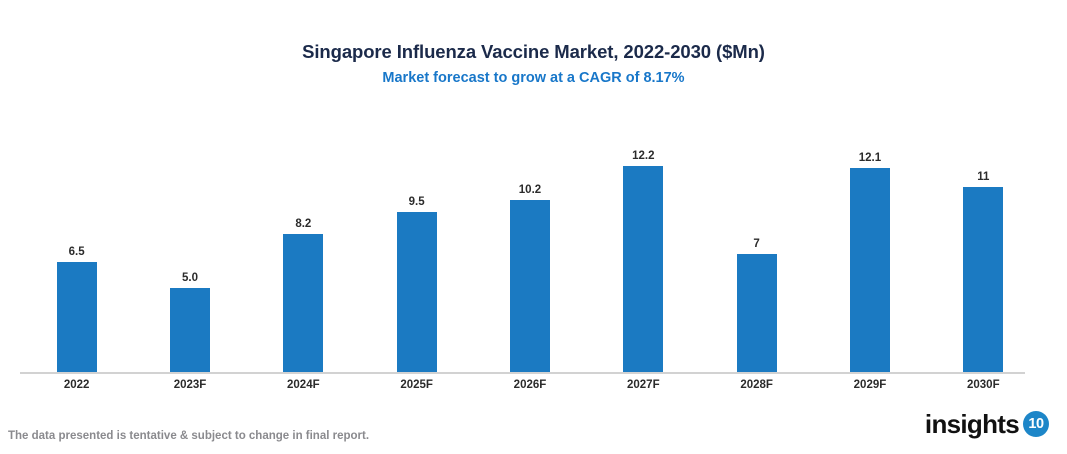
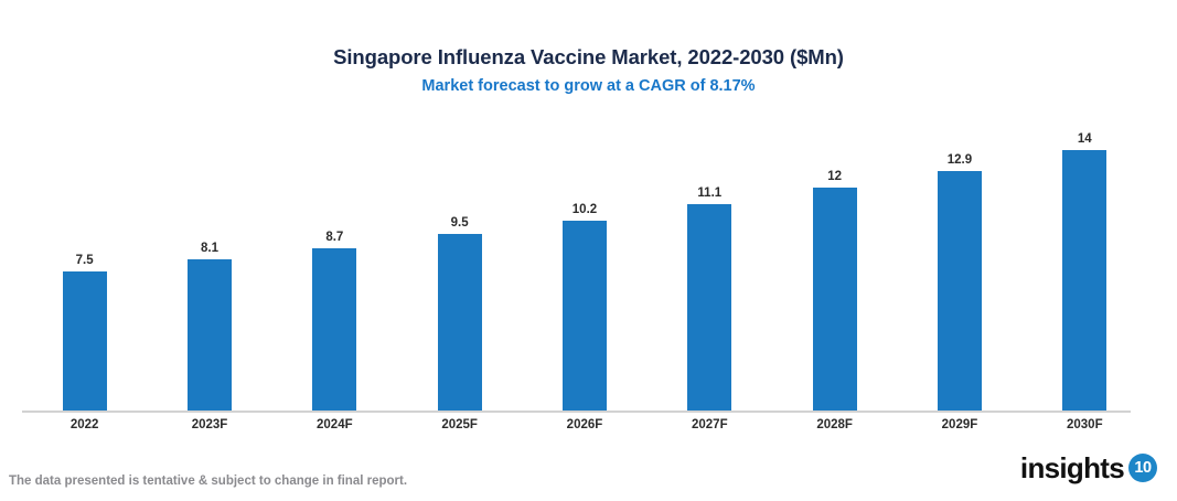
2022: 6.5 -> 7.5
2023F: 5.0 -> 8.1
2024F: 8.2 -> 8.7
2027F: 12.2 -> 11.1
2028F: 7 -> 12
2029F: 12.1 -> 12.9
2030F: 11 -> 14
